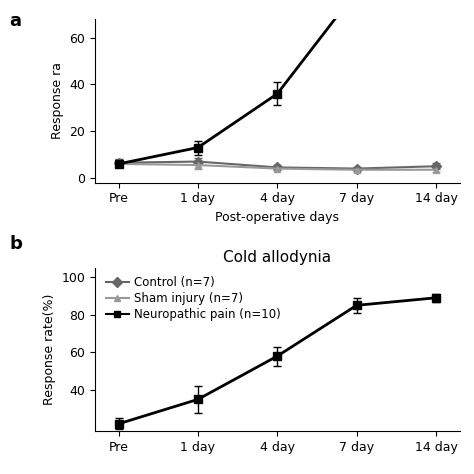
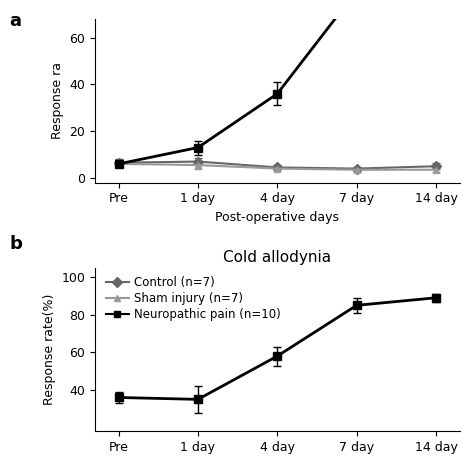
Cold allodynia/Pre: 22 -> 36
